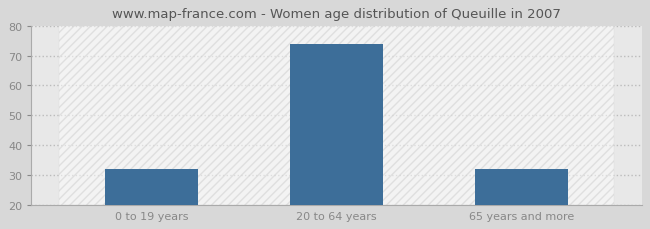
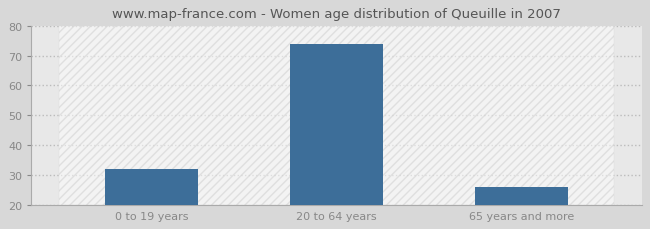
65 years and more: 32 -> 26
